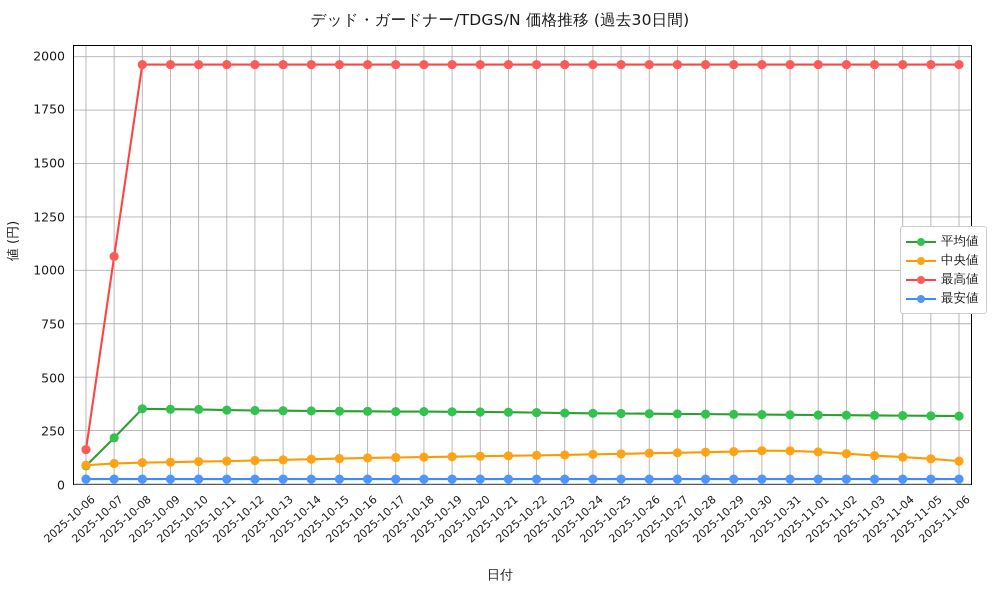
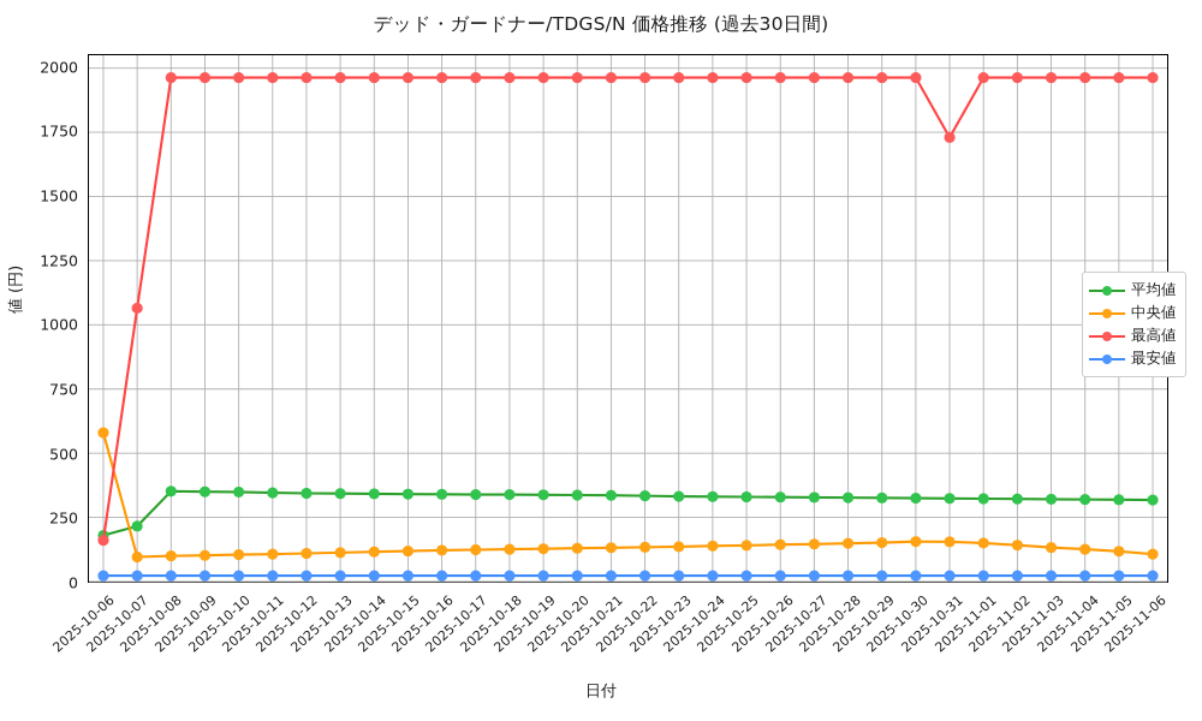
平均値/2025-10-06: 80 -> 180
中央値/2025-10-06: 90 -> 580
最高値/2025-10-31: 1960 -> 1730
